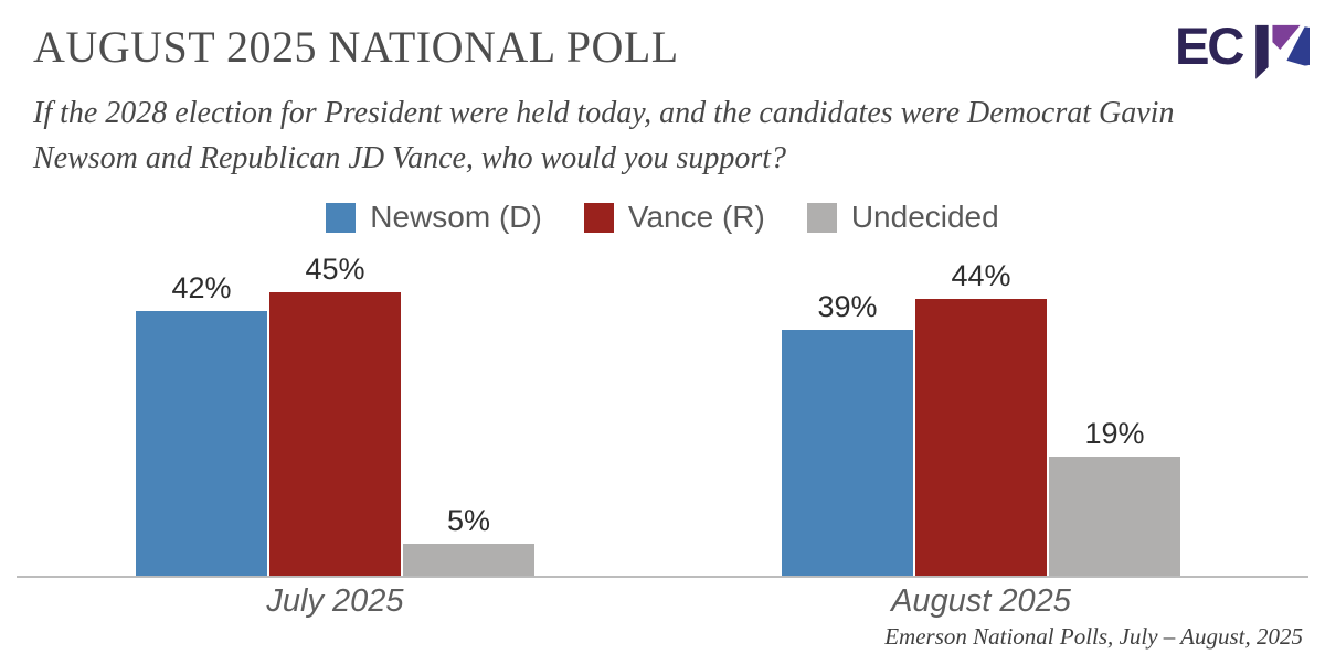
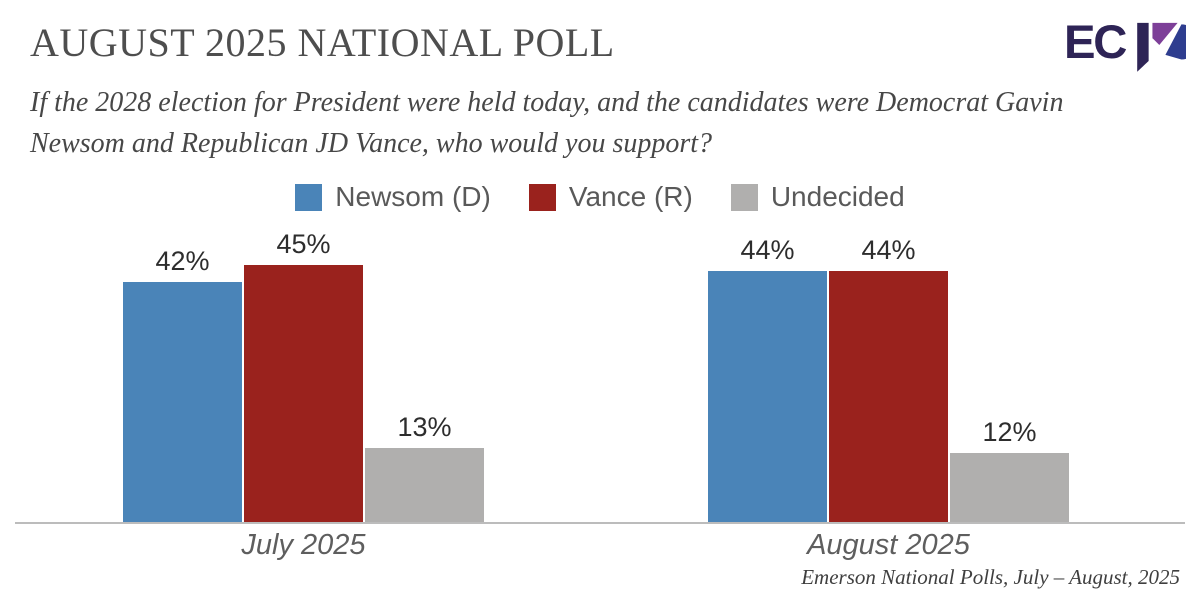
Undecided/July 2025: 5% -> 13%
Newsom (D)/August 2025: 39% -> 44%
Undecided/August 2025: 19% -> 12%
